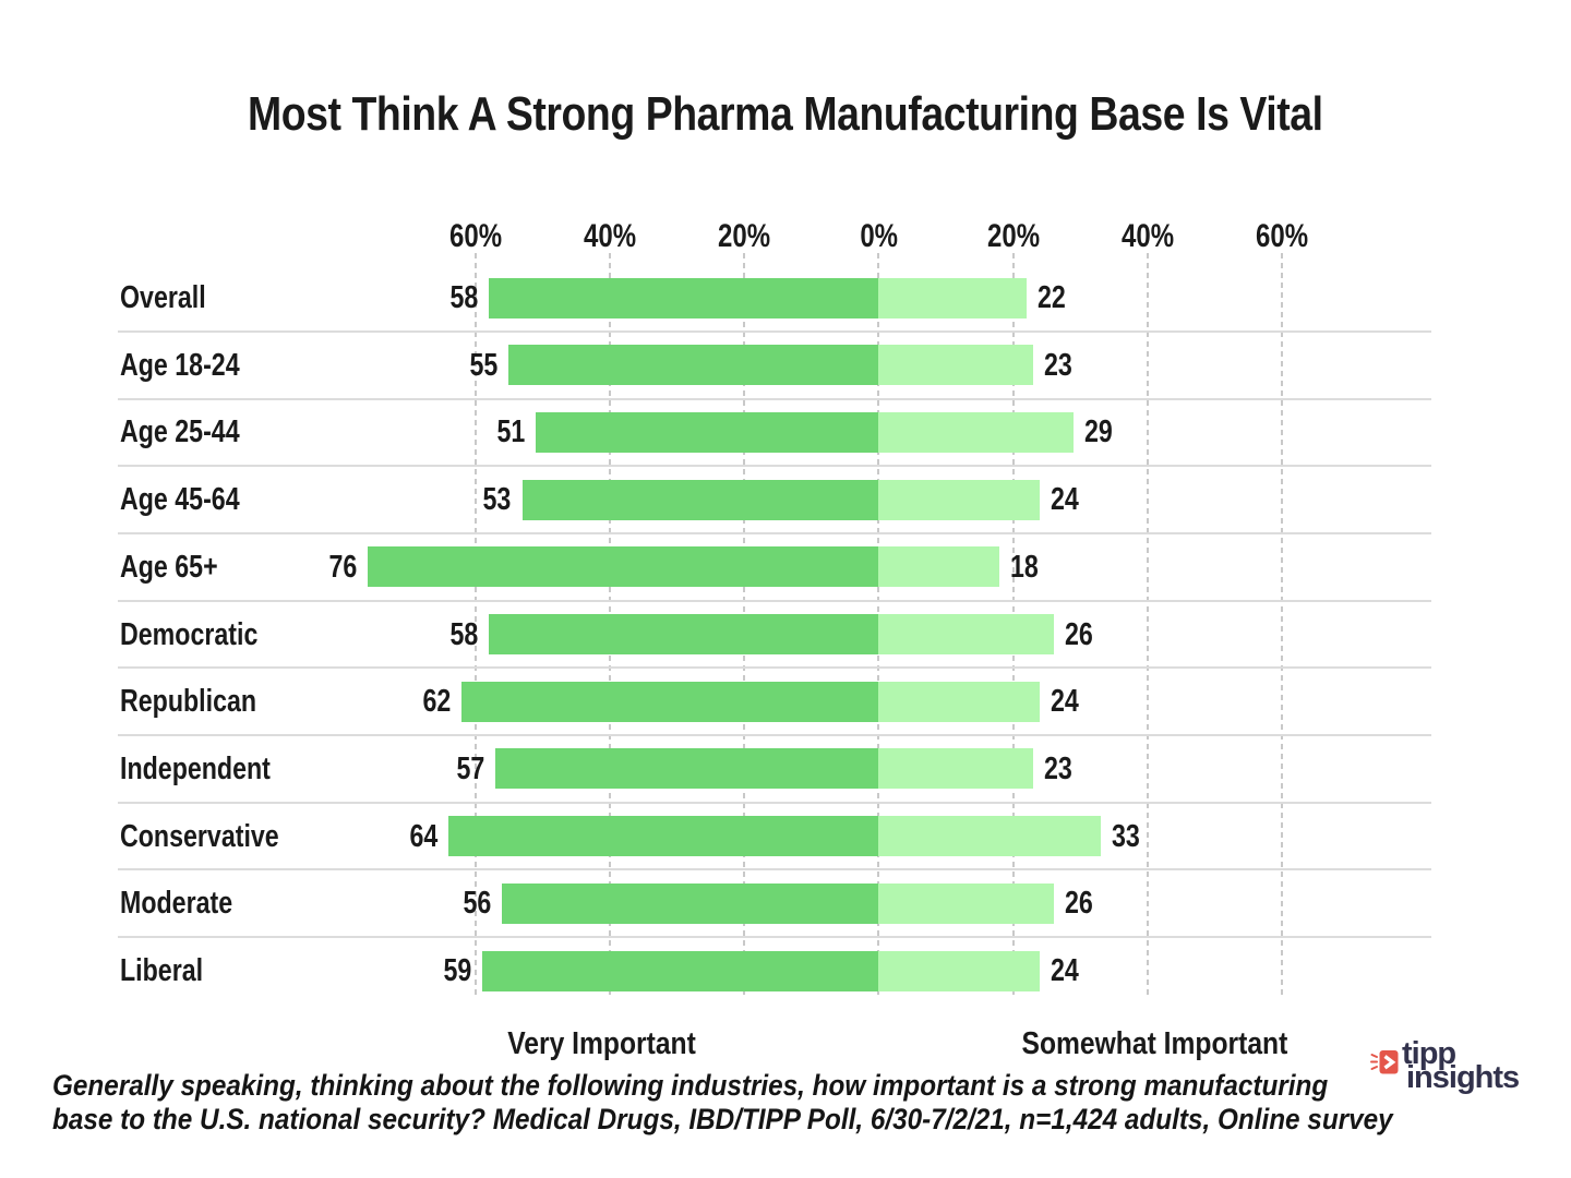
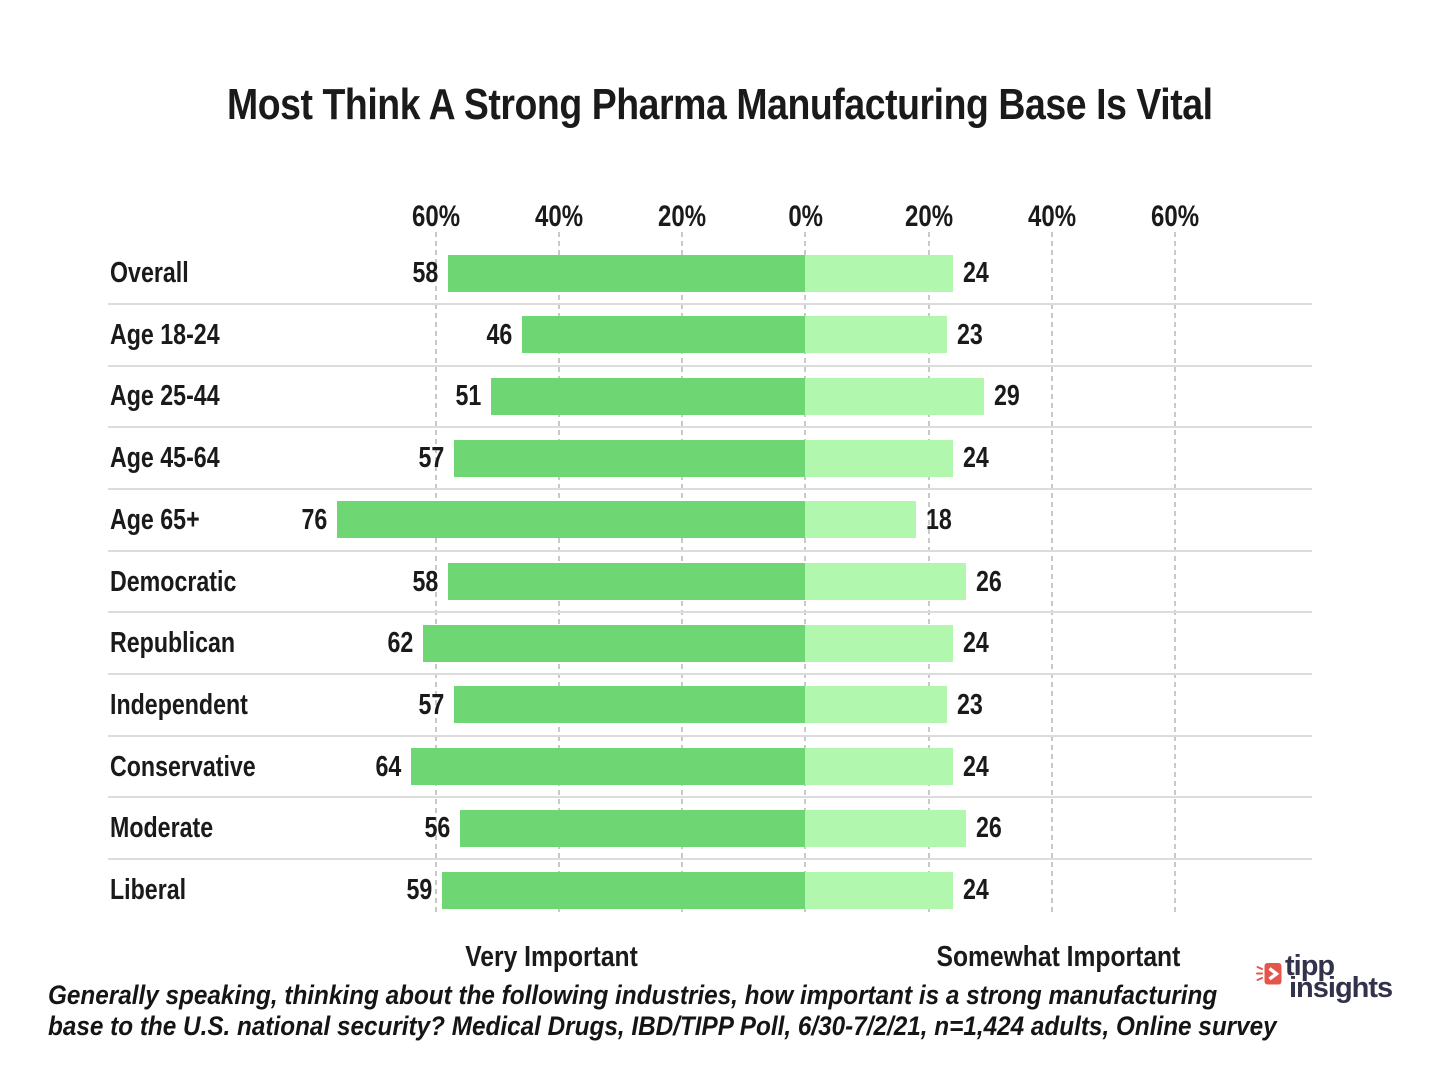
Somewhat Important/Overall: 22 -> 24
Very Important/Age 18-24: 55 -> 46
Very Important/Age 45-64: 53 -> 57
Somewhat Important/Conservative: 33 -> 24
